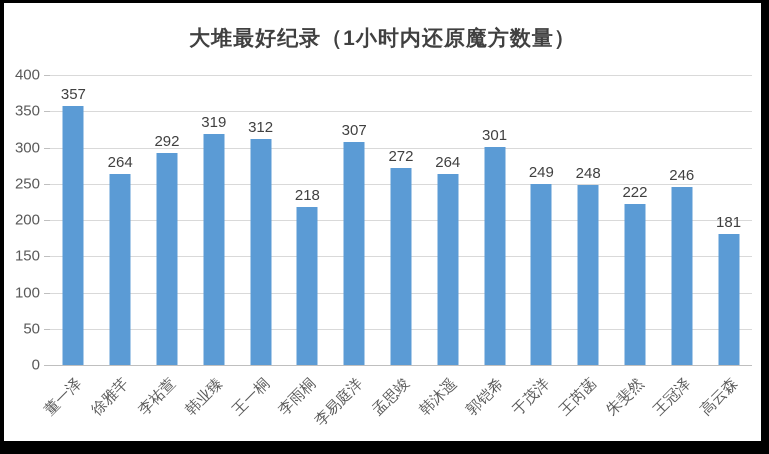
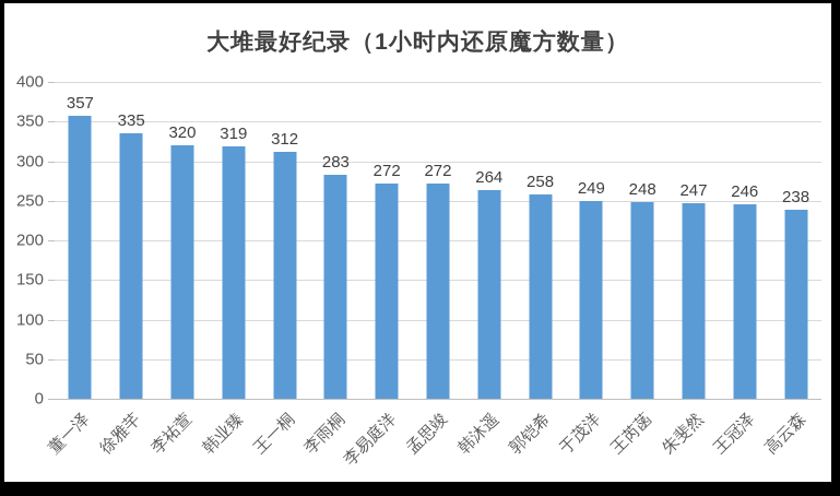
徐雅芊: 264 -> 335
李祐萱: 292 -> 320
李雨桐: 218 -> 283
李易庭洋: 307 -> 272
郭铠希: 301 -> 258
朱斐然: 222 -> 247
高云森: 181 -> 238
